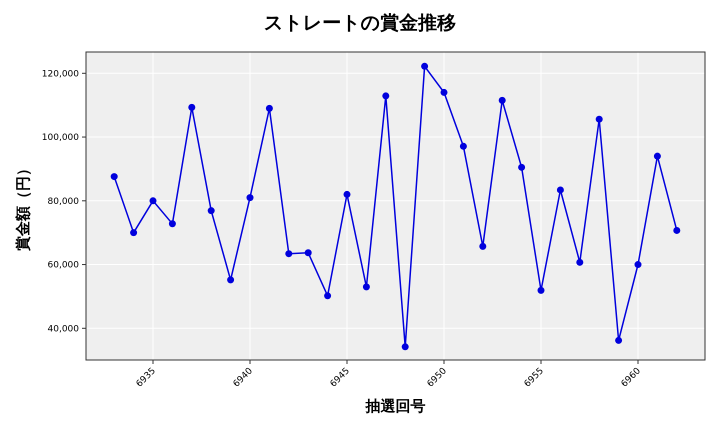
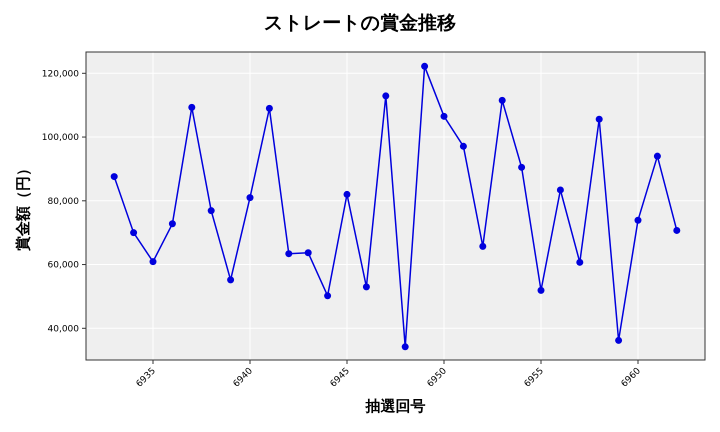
6935: 80000 -> 61000
6950: 114000 -> 106000
6960: 60000 -> 74000
